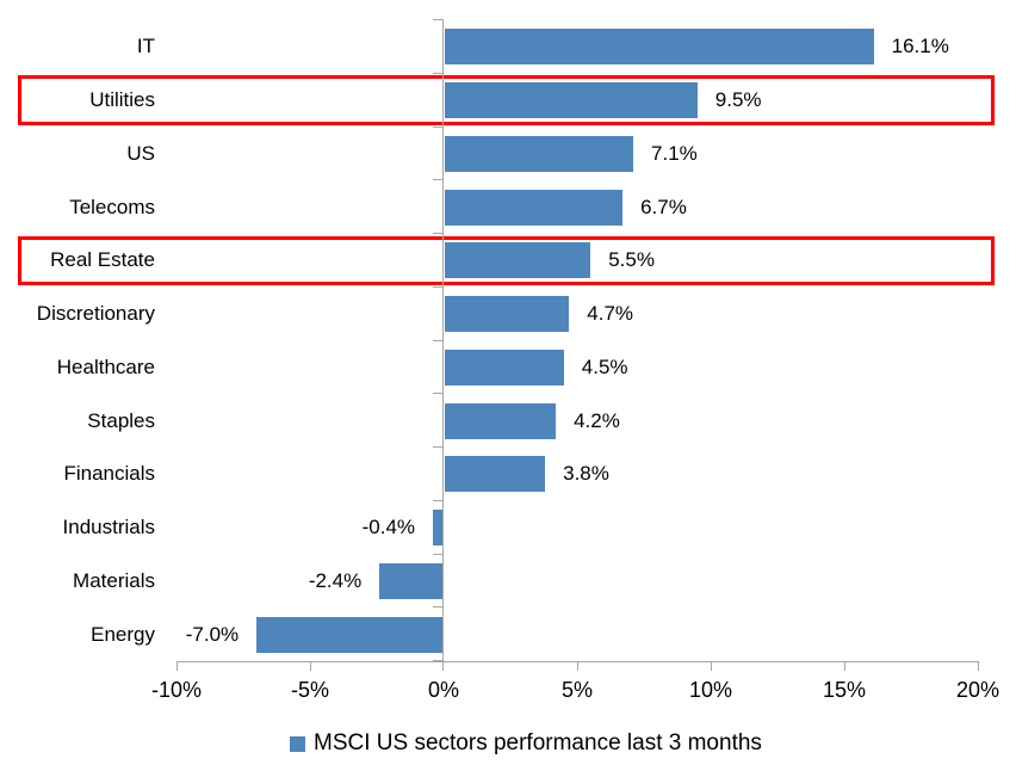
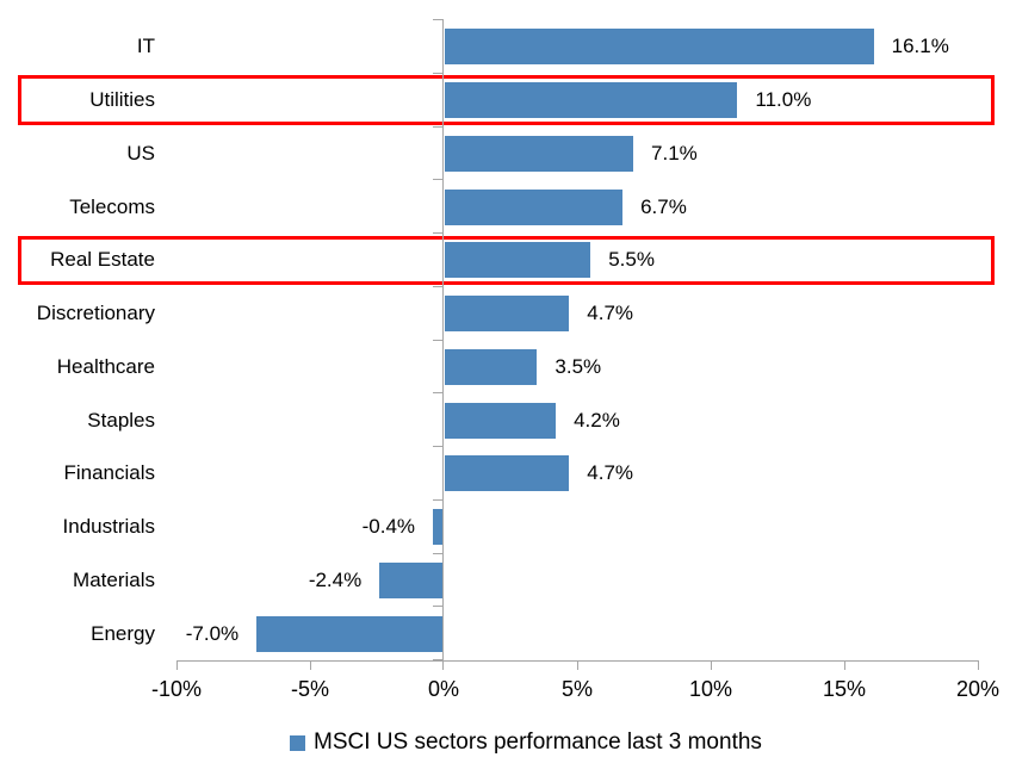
Utilities: 9.5% -> 11.0%
Healthcare: 4.5% -> 3.5%
Financials: 3.8% -> 4.7%
